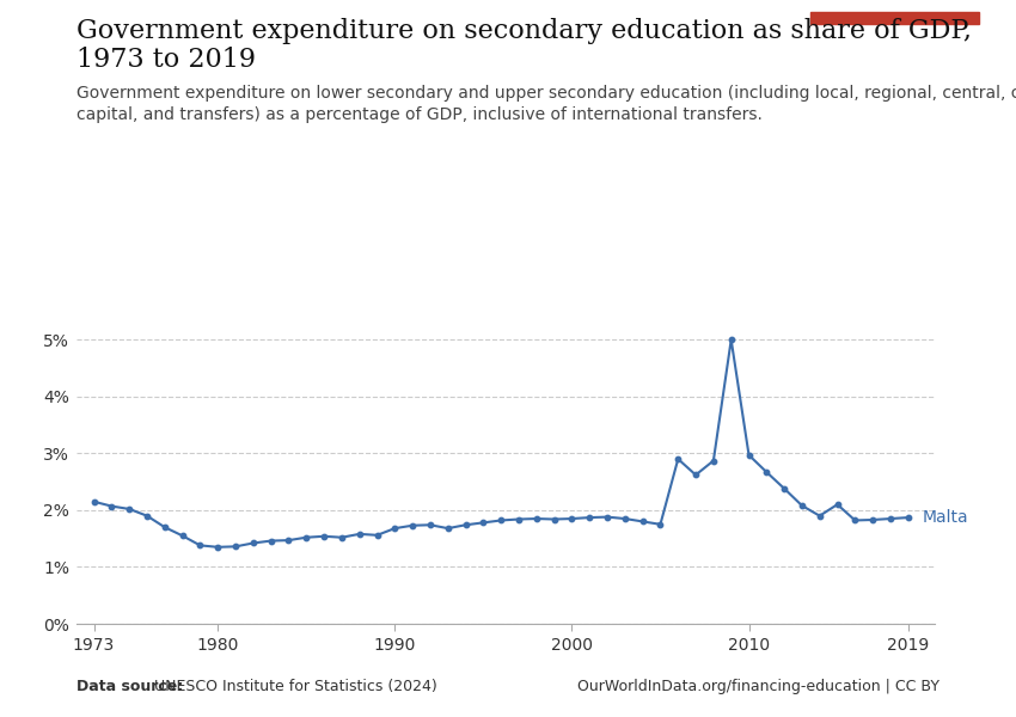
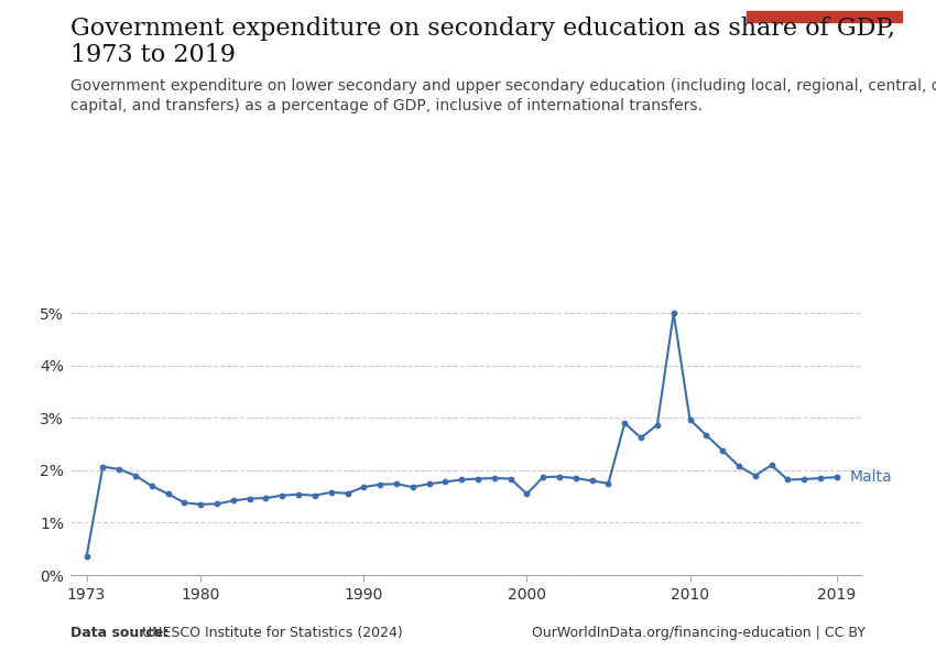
1973: 2.15% -> 0.35%
2000: 1.85% -> 1.55%
